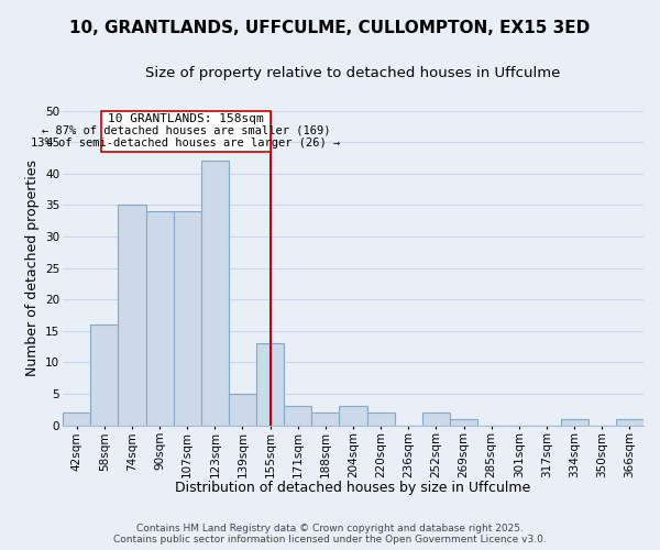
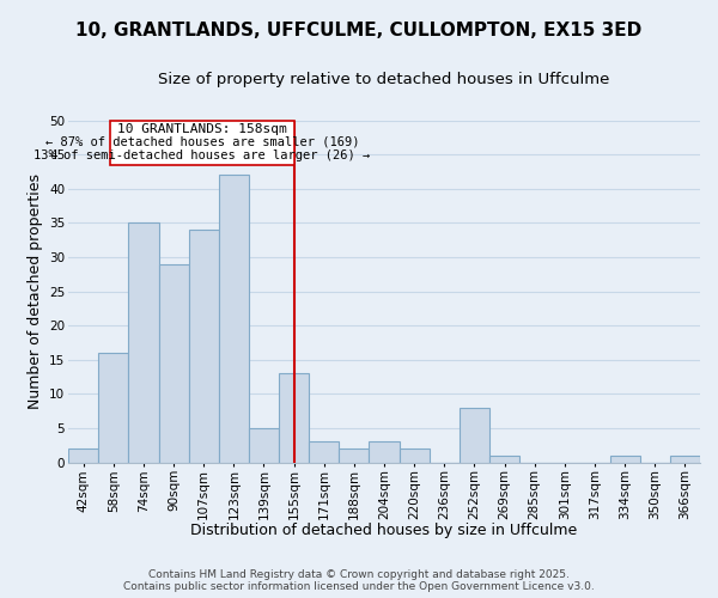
90sqm: 34 -> 29
252sqm: 2 -> 8
